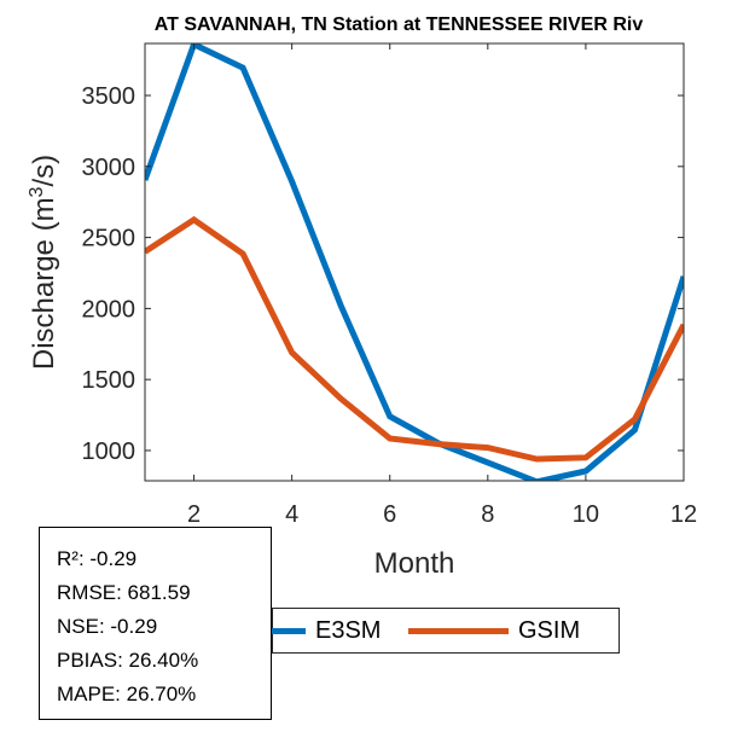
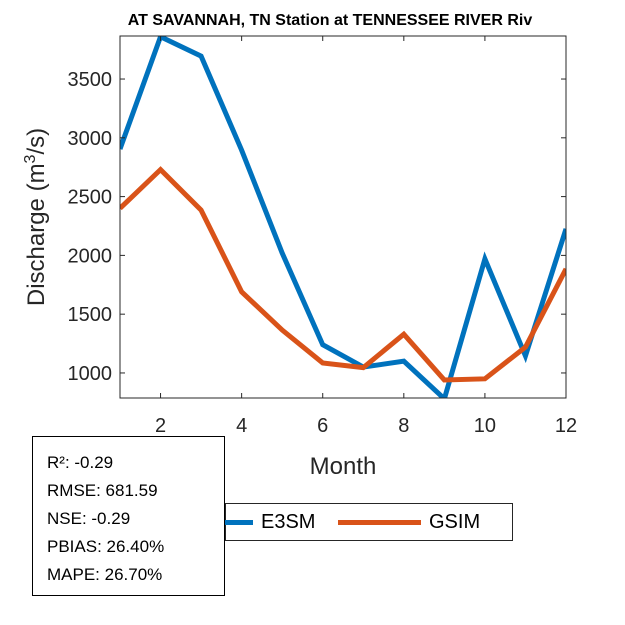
GSIM/2: 2620 -> 2730
E3SM/8: 920 -> 1100
GSIM/8: 1020 -> 1330
E3SM/10: 860 -> 1970
